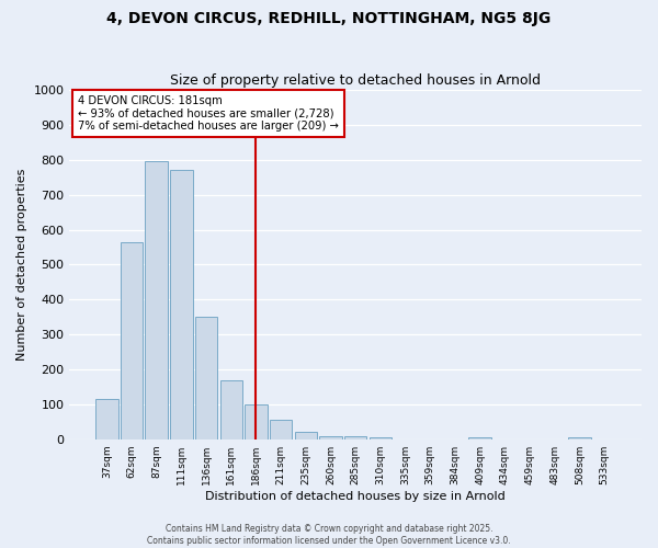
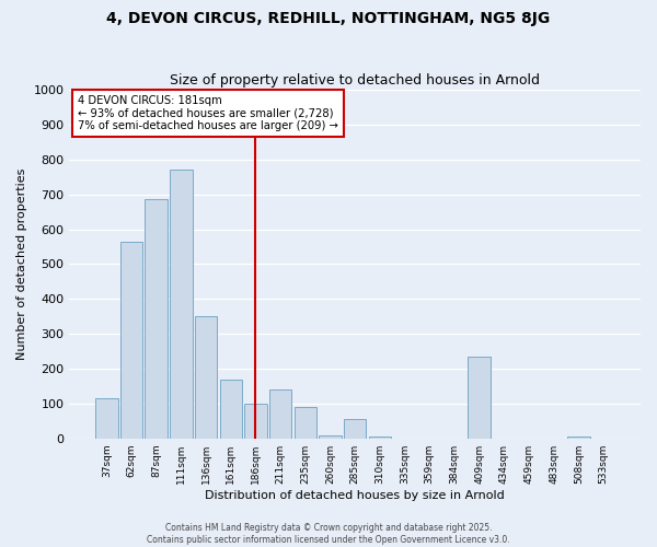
87sqm: 795 -> 685
211sqm: 55 -> 140
235sqm: 20 -> 90
285sqm: 10 -> 55
409sqm: 5 -> 235
